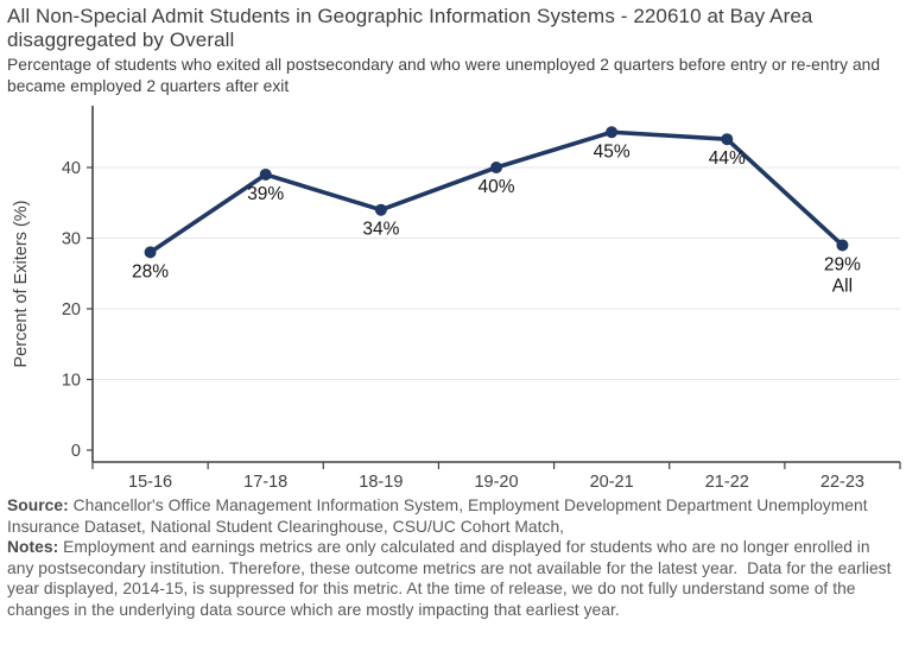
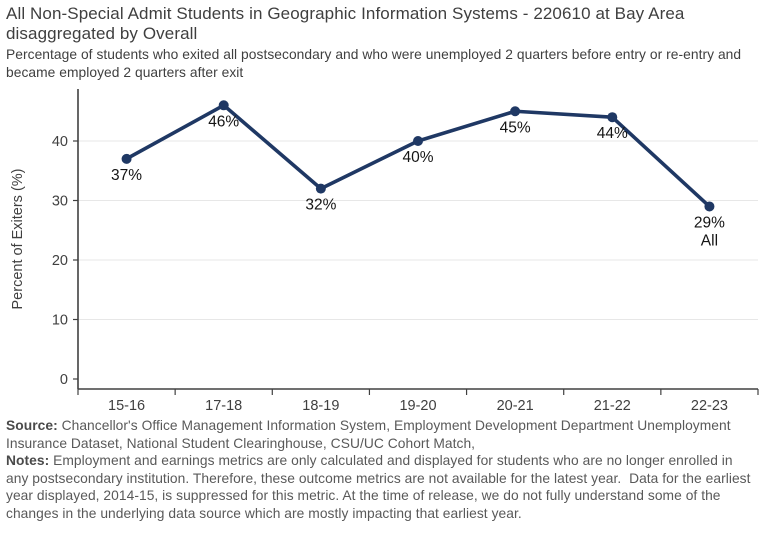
15-16: 28% -> 37%
17-18: 39% -> 46%
18-19: 34% -> 32%
